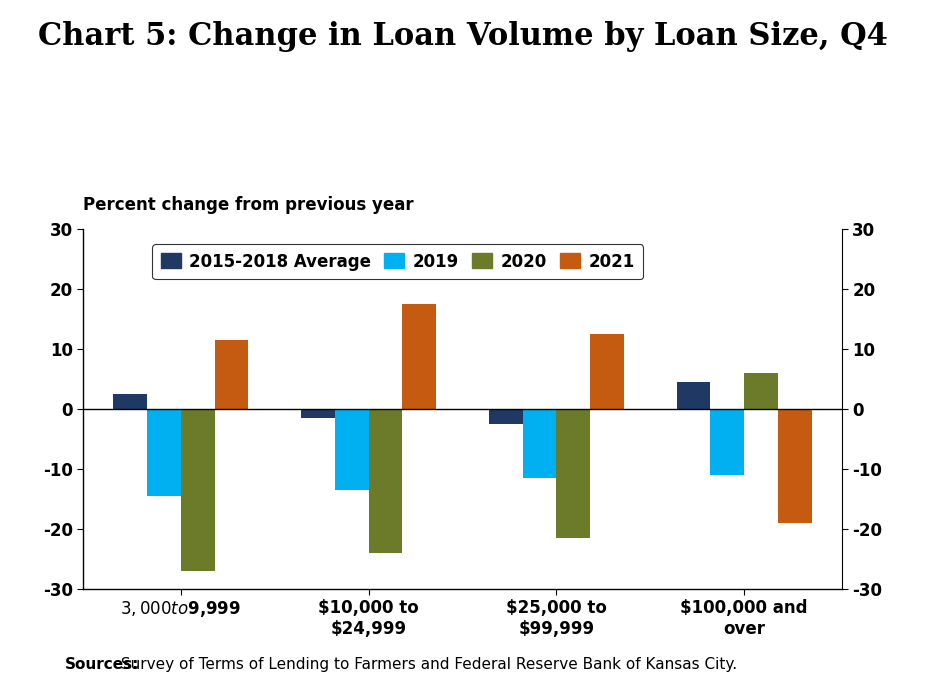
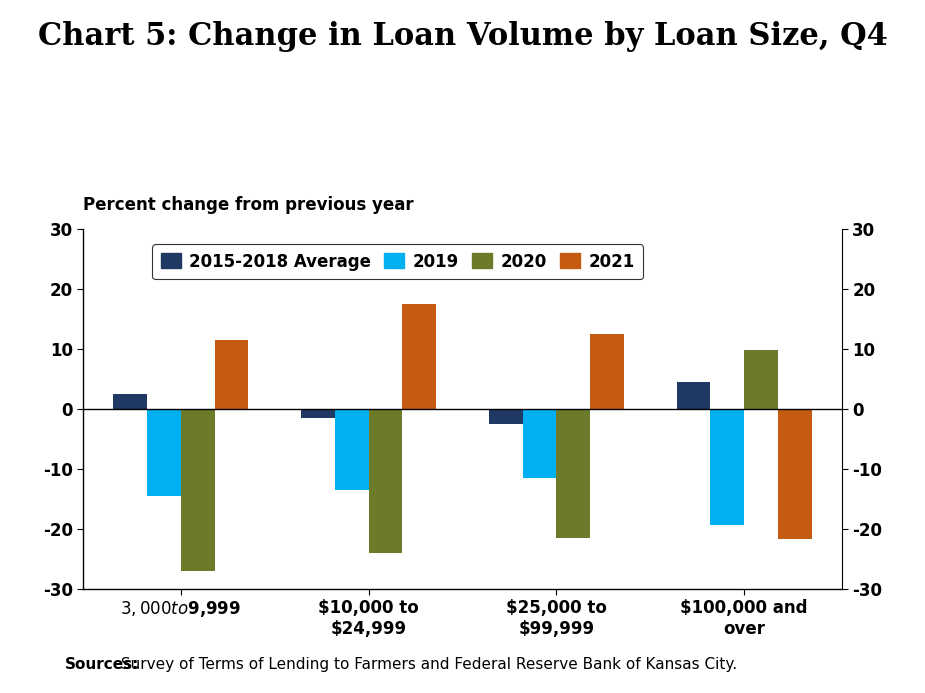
2019/$100,000 and over: -11.0 -> -19.4
2020/$100,000 and over: 6.0 -> 9.8
2021/$100,000 and over: -19.0 -> -21.6
